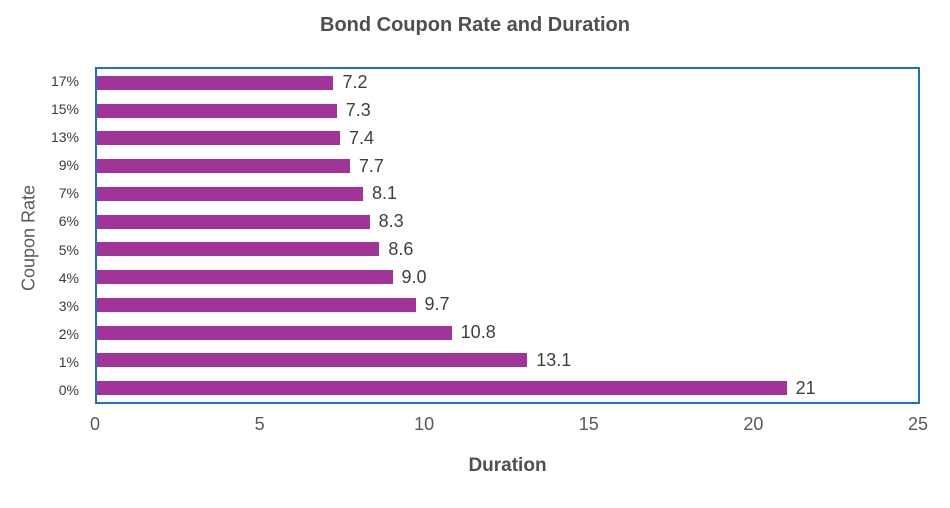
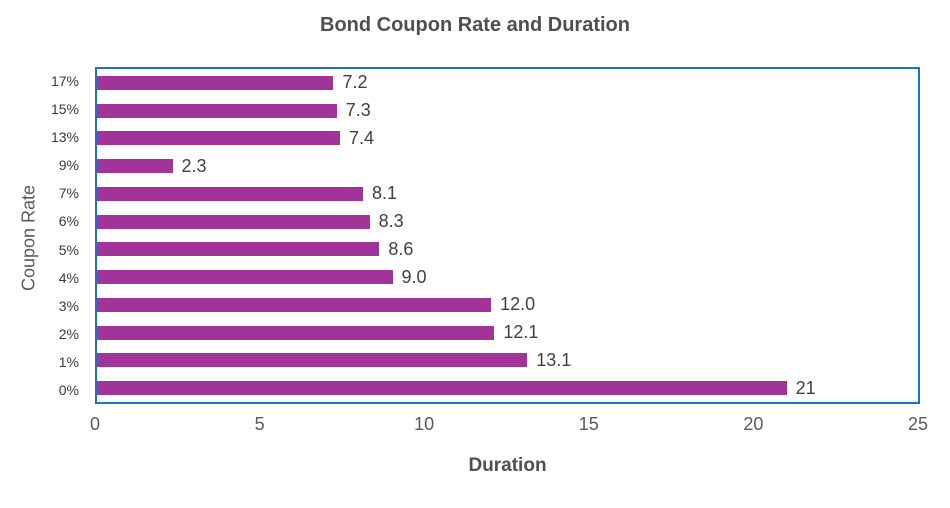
9%: 7.7 -> 2.3
3%: 9.7 -> 12.0
2%: 10.8 -> 12.1
